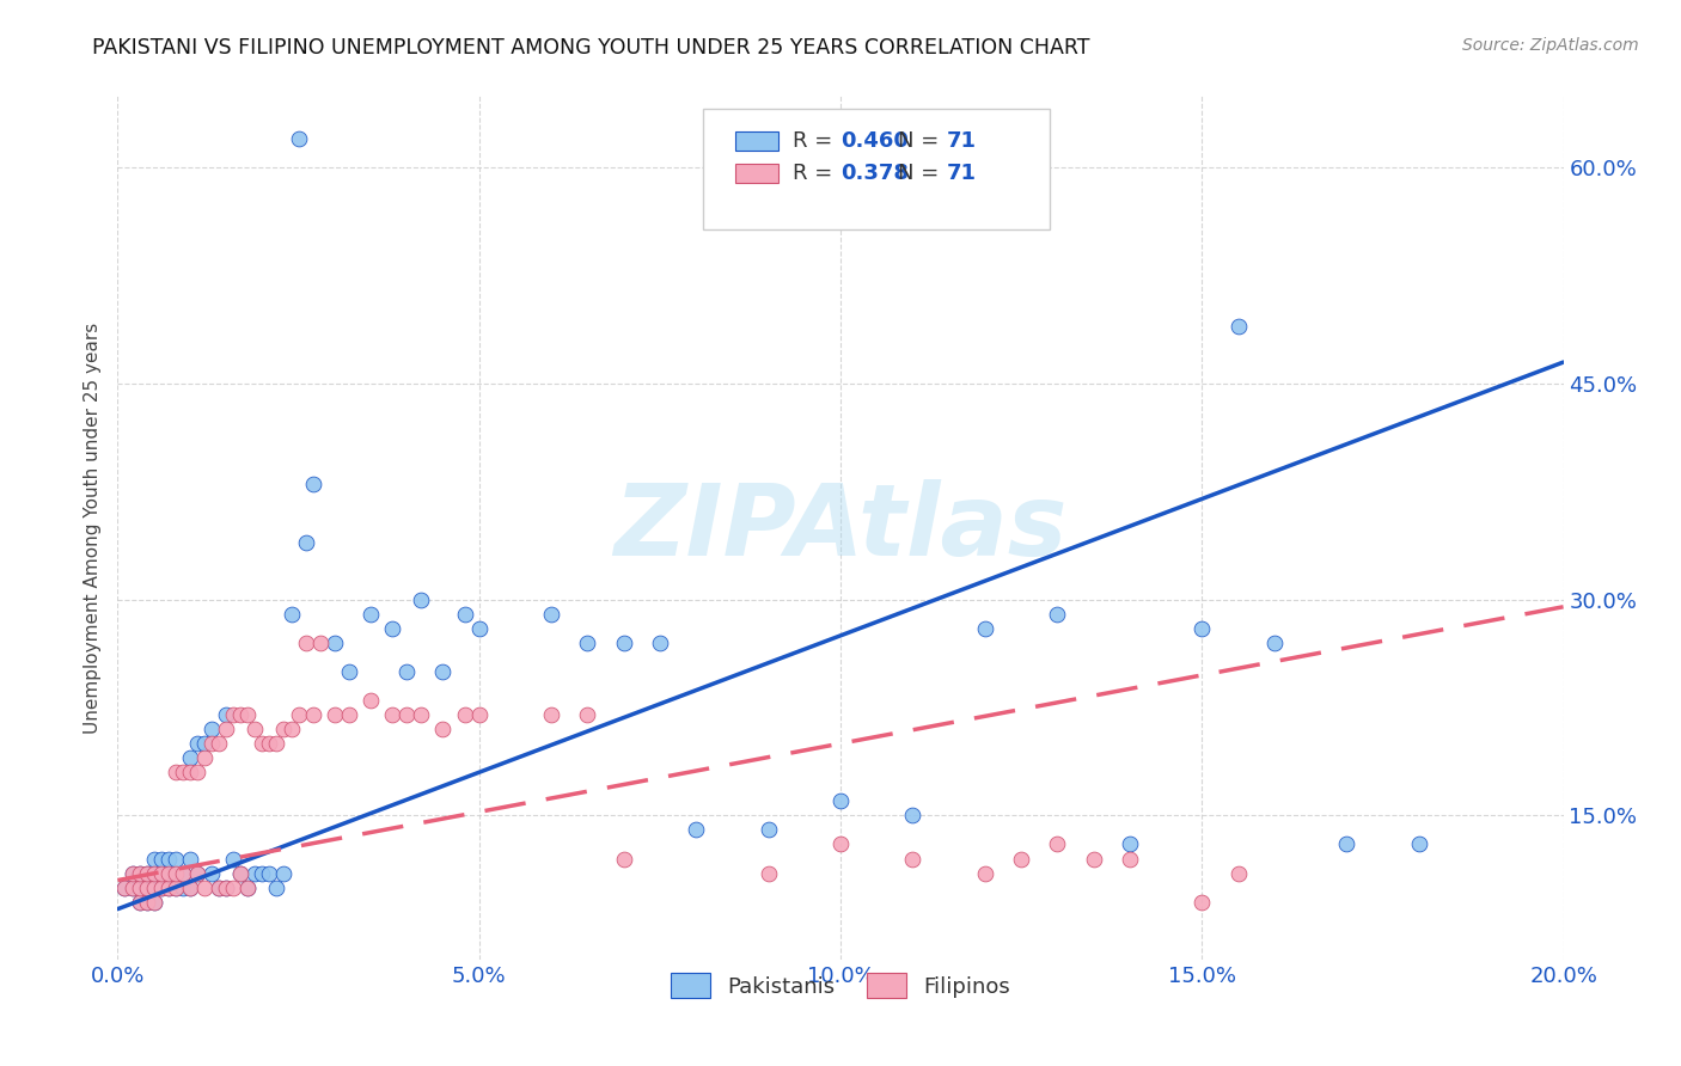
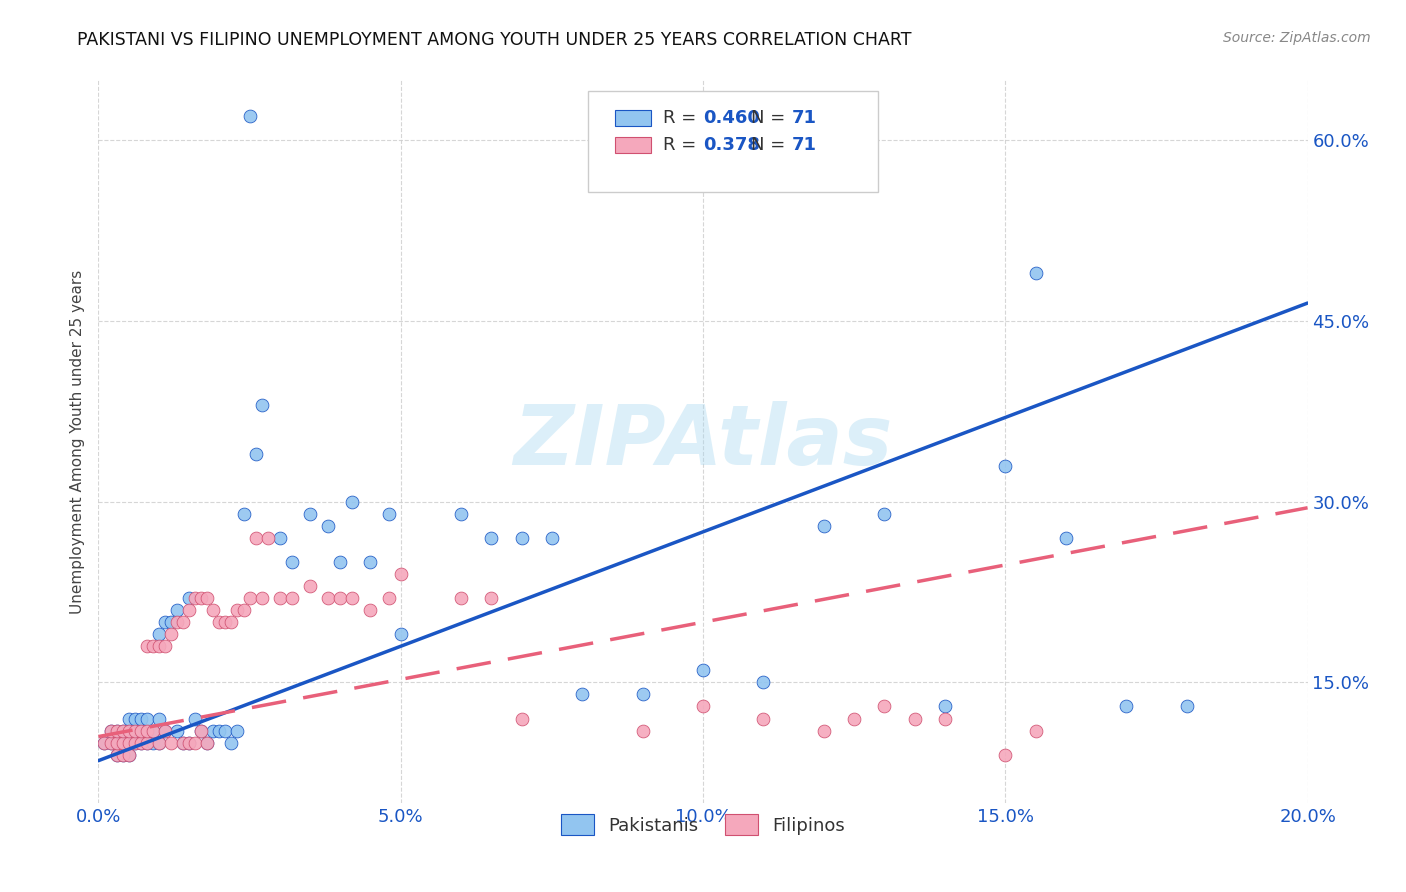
Pakistanis/5.0%: 28% -> 19%
Filipinos/5.0%: 22% -> 24%
Pakistanis/15.0%: 28% -> 33%
